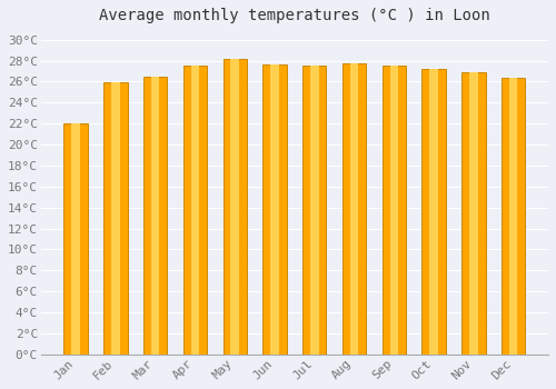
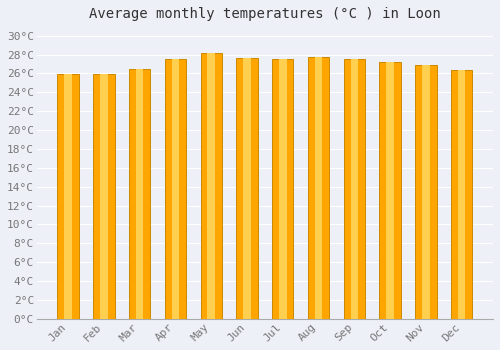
Jan: 22.0°C -> 25.9°C
